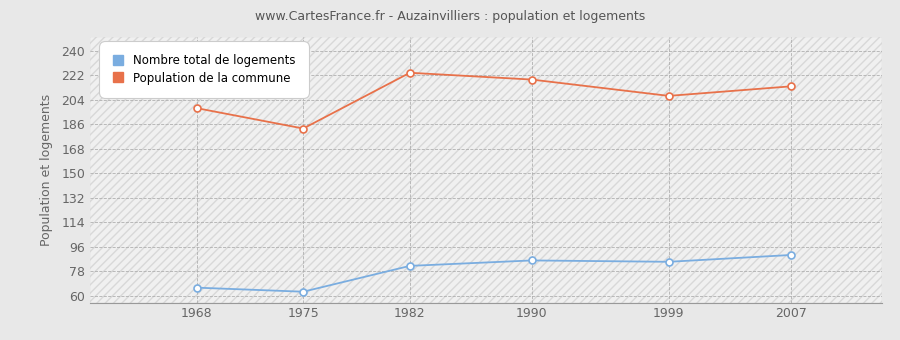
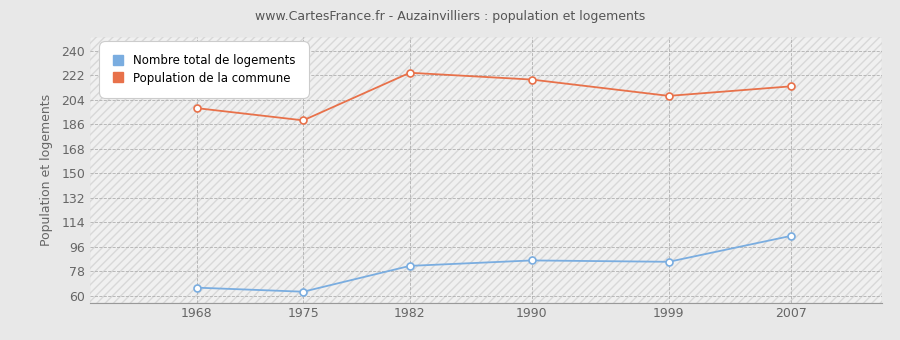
Population de la commune/1975: 183 -> 189
Nombre total de logements/2007: 90 -> 104
